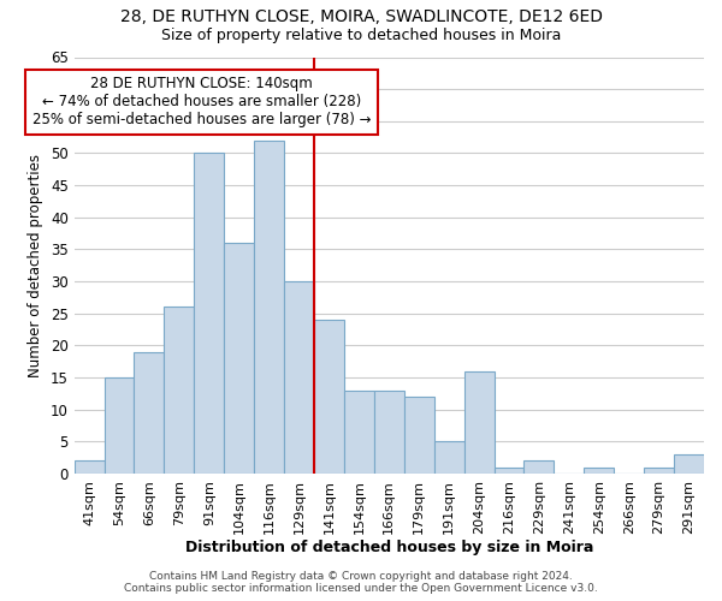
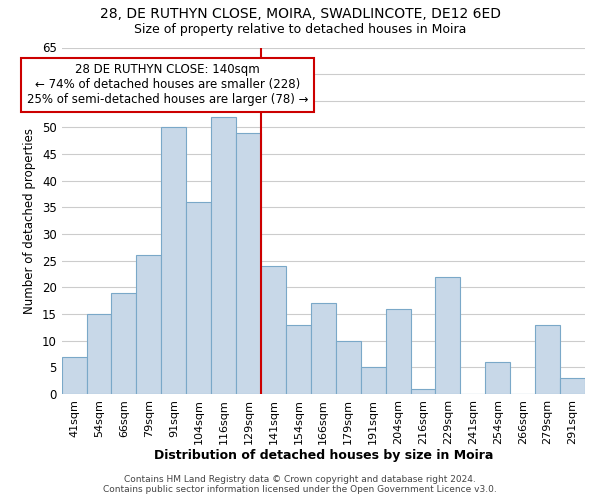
41sqm: 2 -> 7
129sqm: 30 -> 49
166sqm: 13 -> 17
179sqm: 12 -> 10
229sqm: 2 -> 22
254sqm: 1 -> 6
279sqm: 1 -> 13
